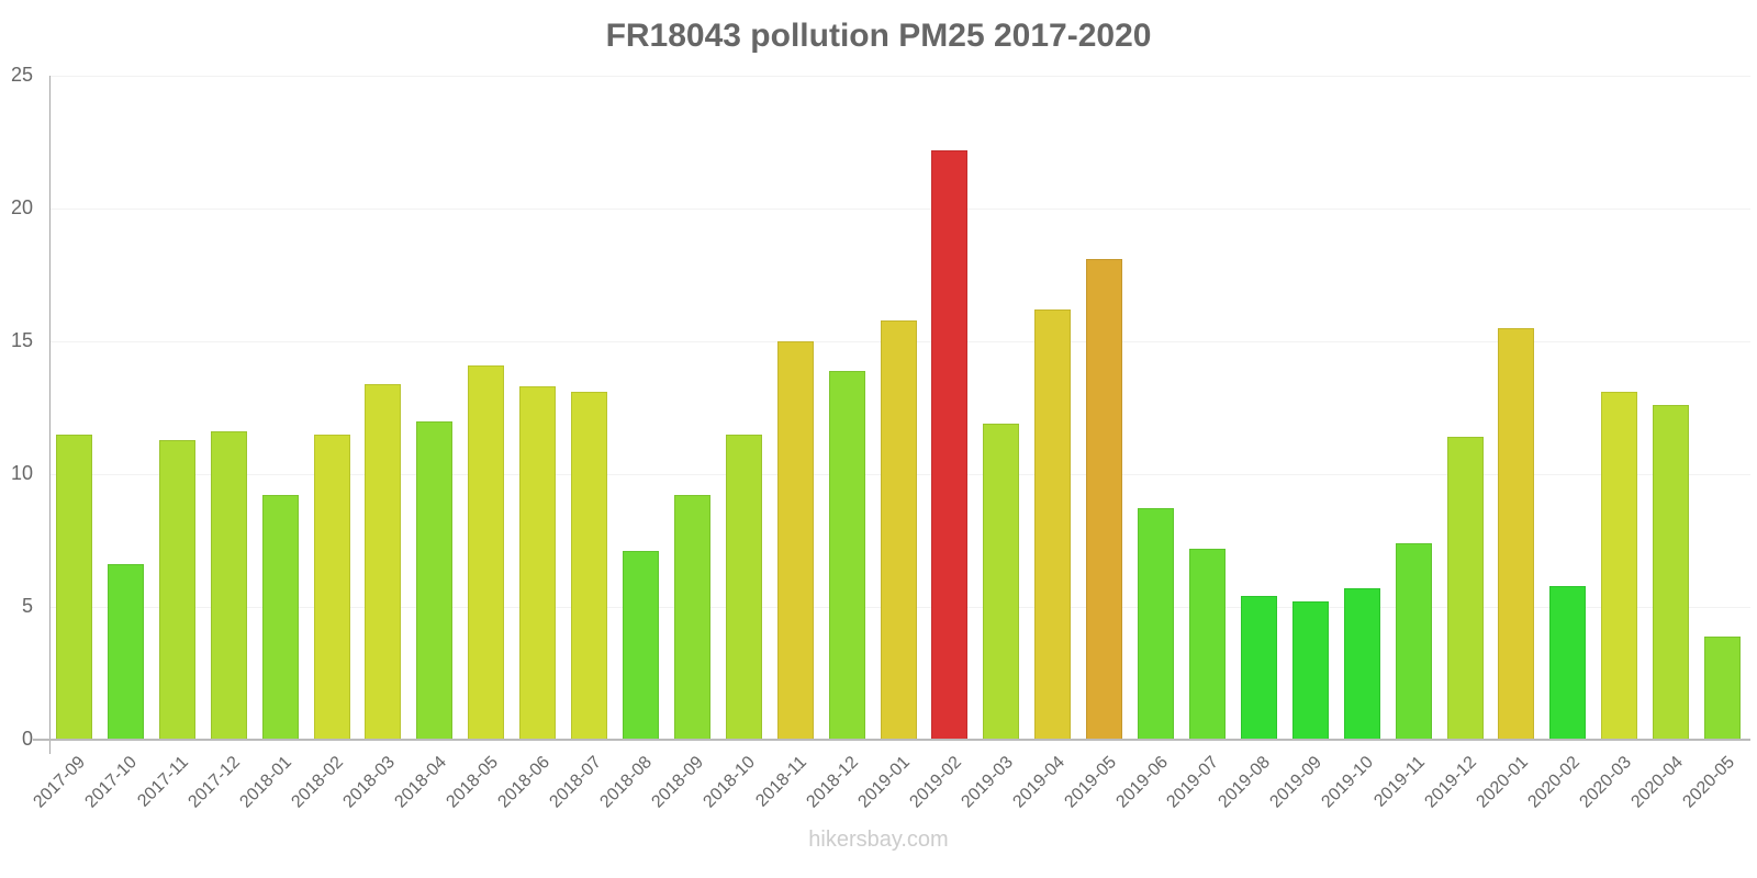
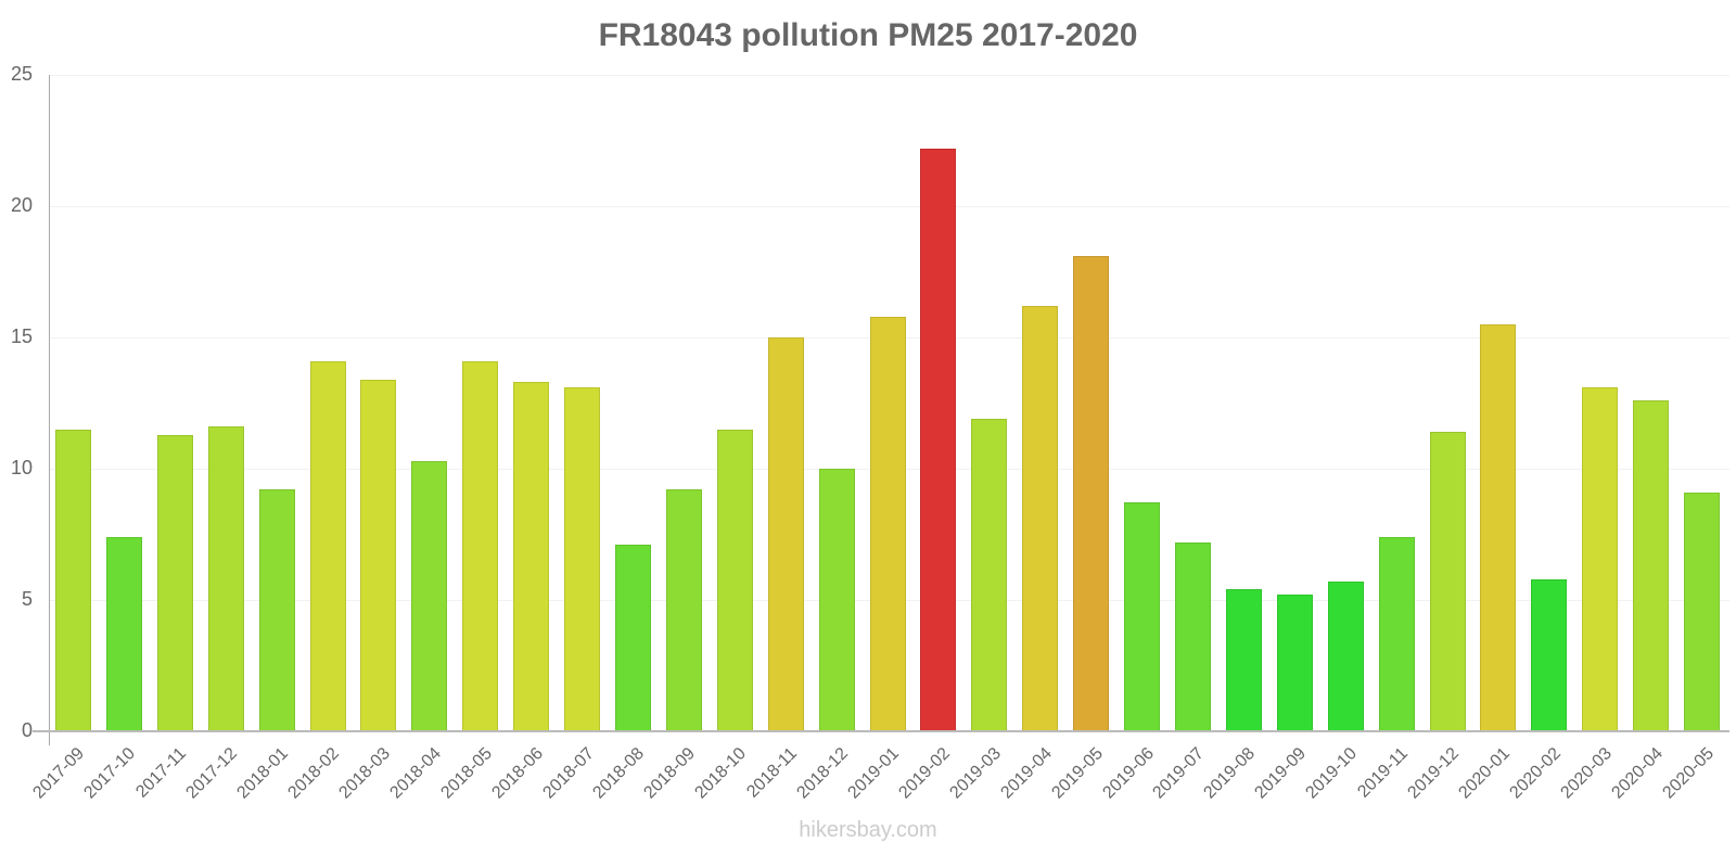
2017-10: 6.6 -> 7.4
2018-02: 11.5 -> 14.1
2018-04: 12.0 -> 10.3
2018-12: 13.9 -> 10.0
2020-05: 3.9 -> 9.1
